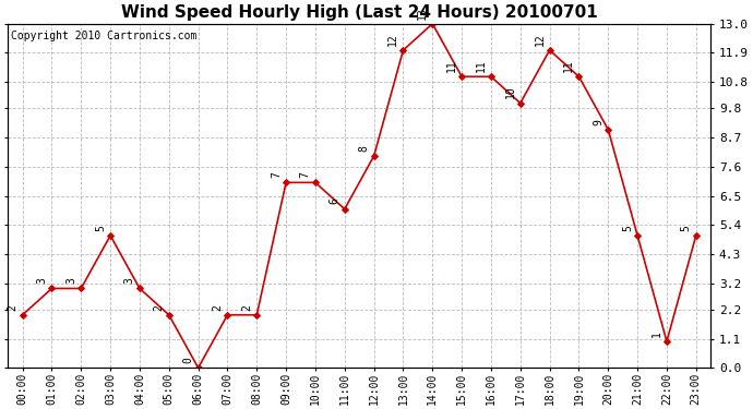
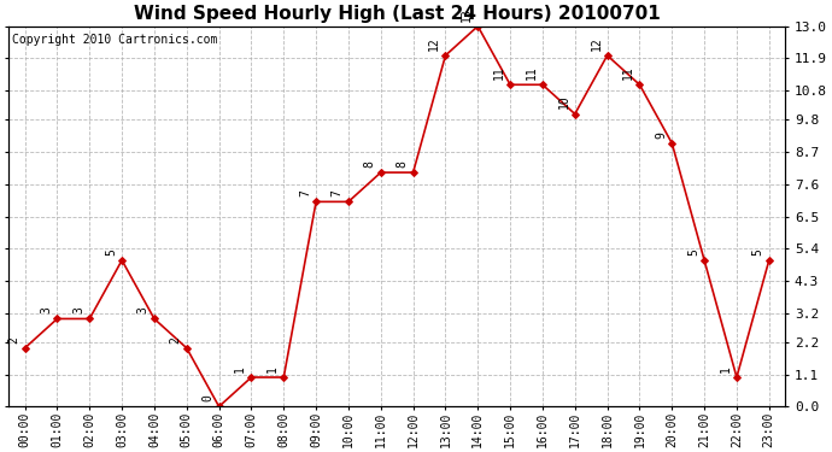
07:00: 2 -> 1
08:00: 2 -> 1
11:00: 6 -> 8
